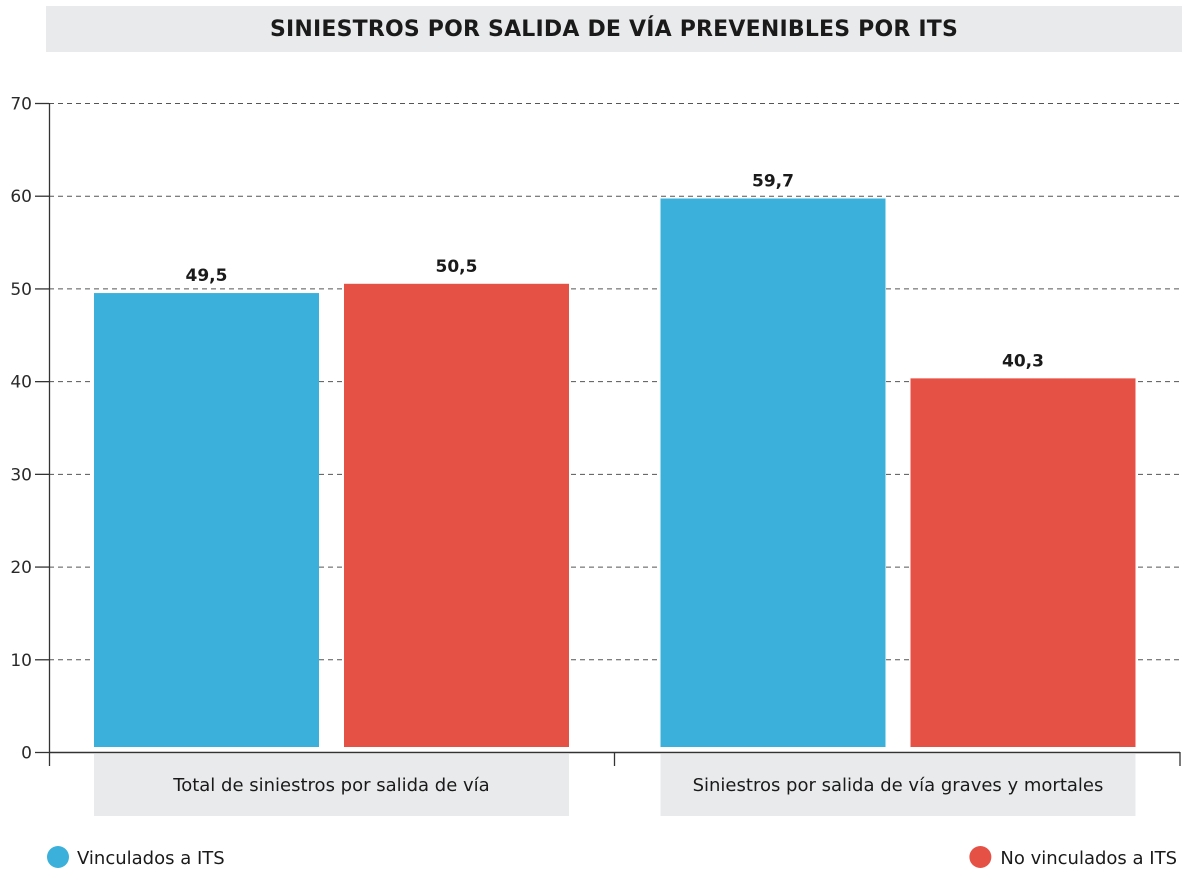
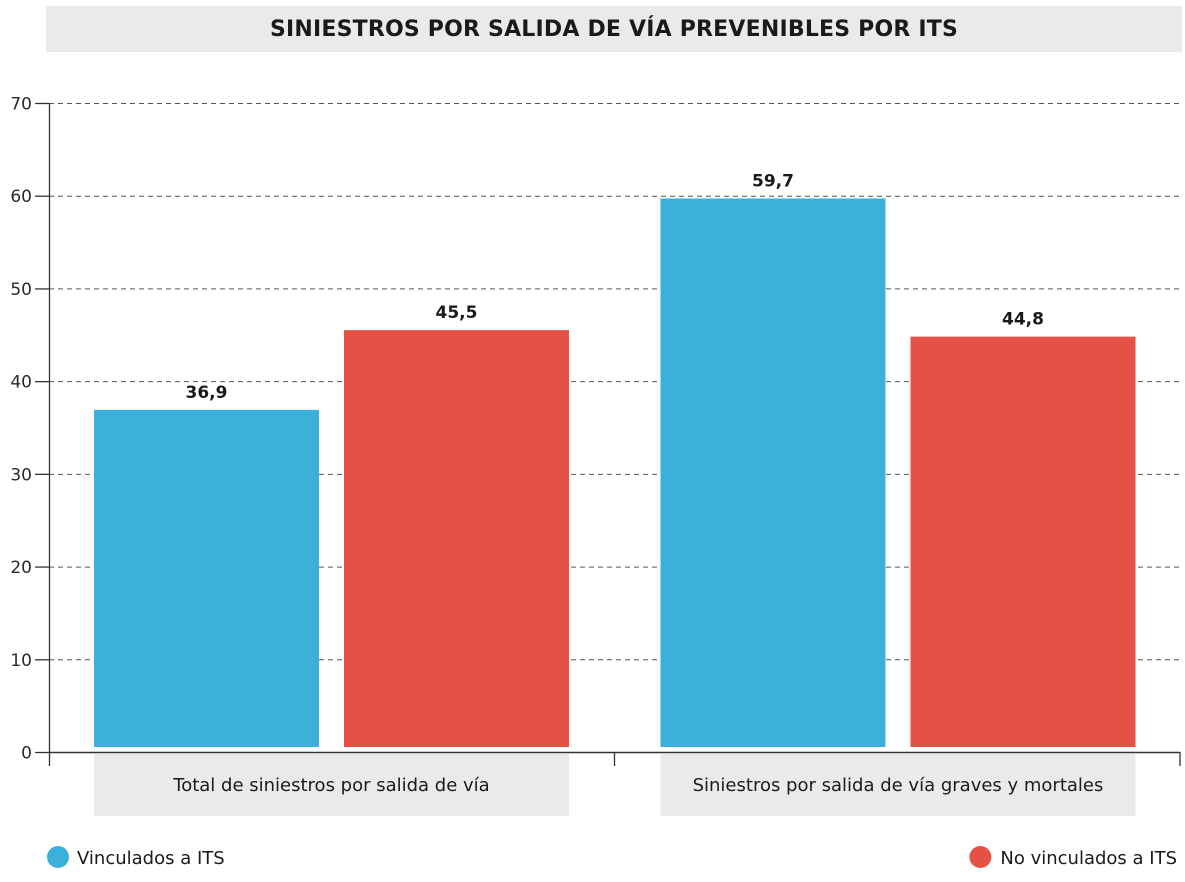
Vinculados a ITS/Total de siniestros por salida de vía: 49,5 -> 36,9
No vinculados a ITS/Total de siniestros por salida de vía: 50,5 -> 45,5
No vinculados a ITS/Siniestros por salida de vía graves y mortales: 40,3 -> 44,8
